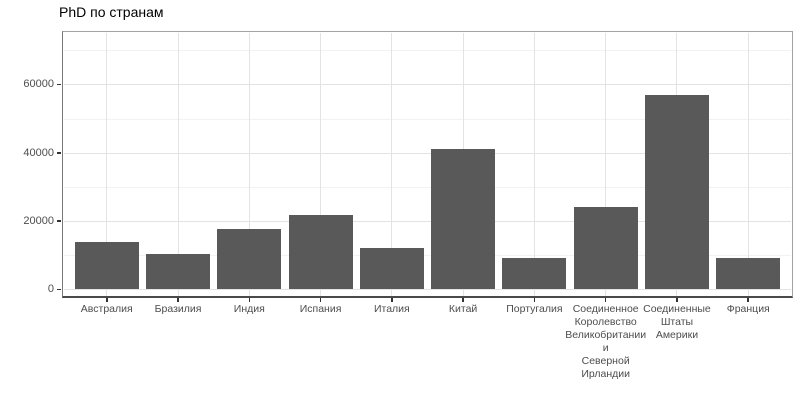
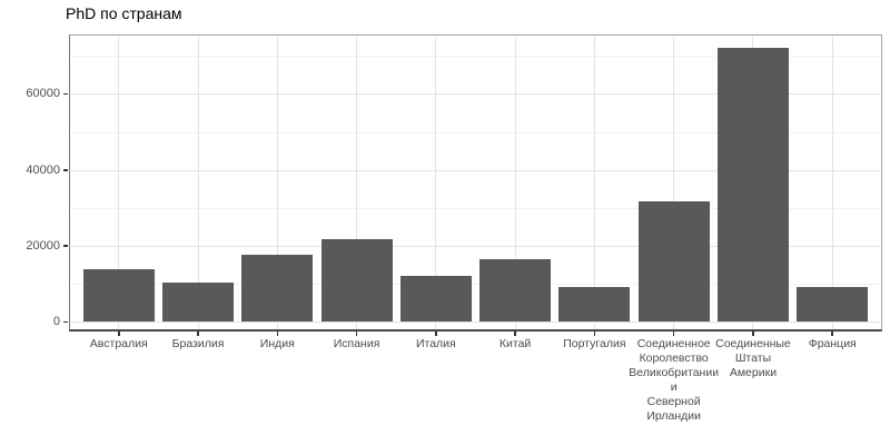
Китай: 41000 -> 16000
Соединенное Королевство Великобритании и Северной Ирландии: 24000 -> 32000
Соединенные Штаты Америки: 57000 -> 72000
